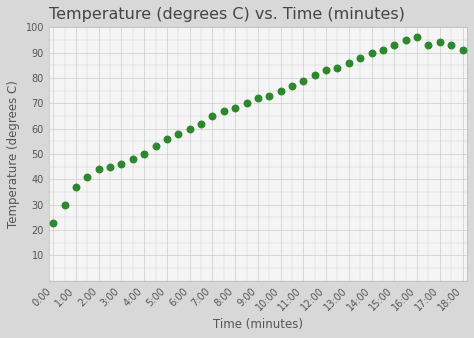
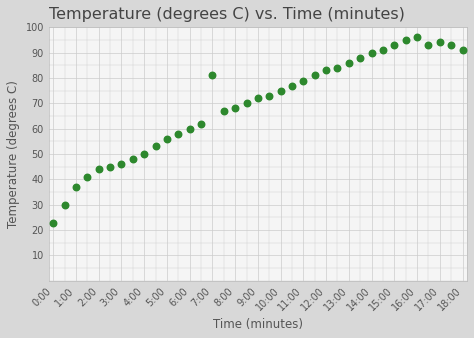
7:00: 65 -> 81
